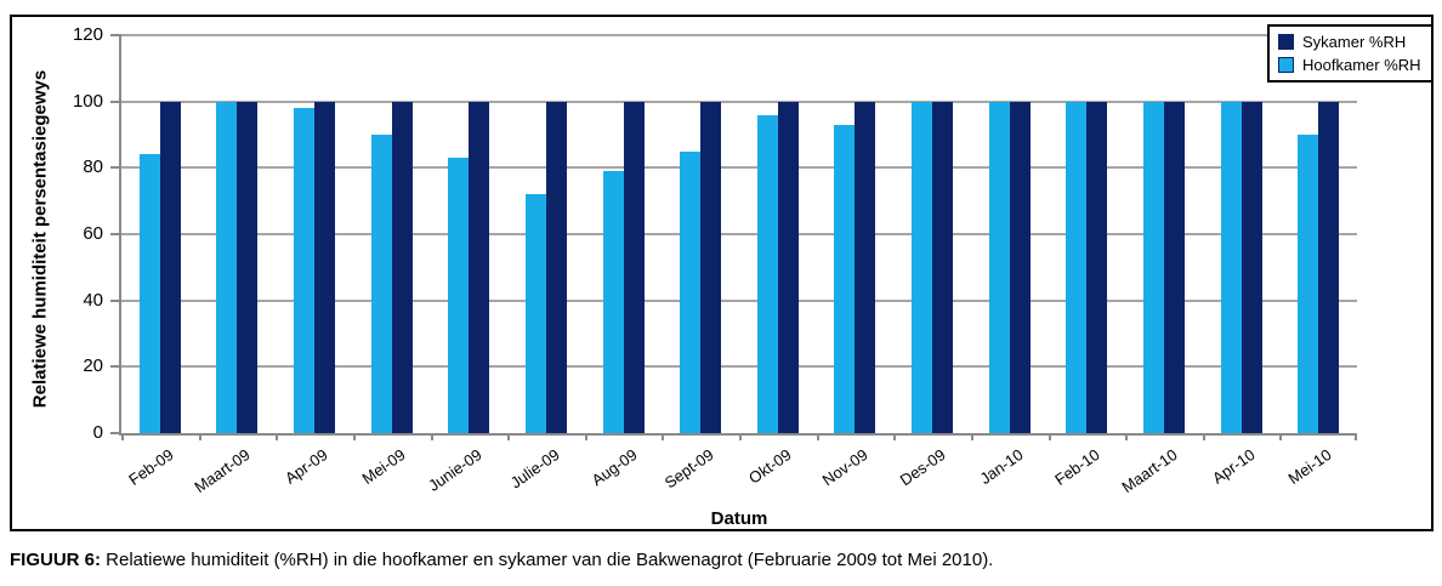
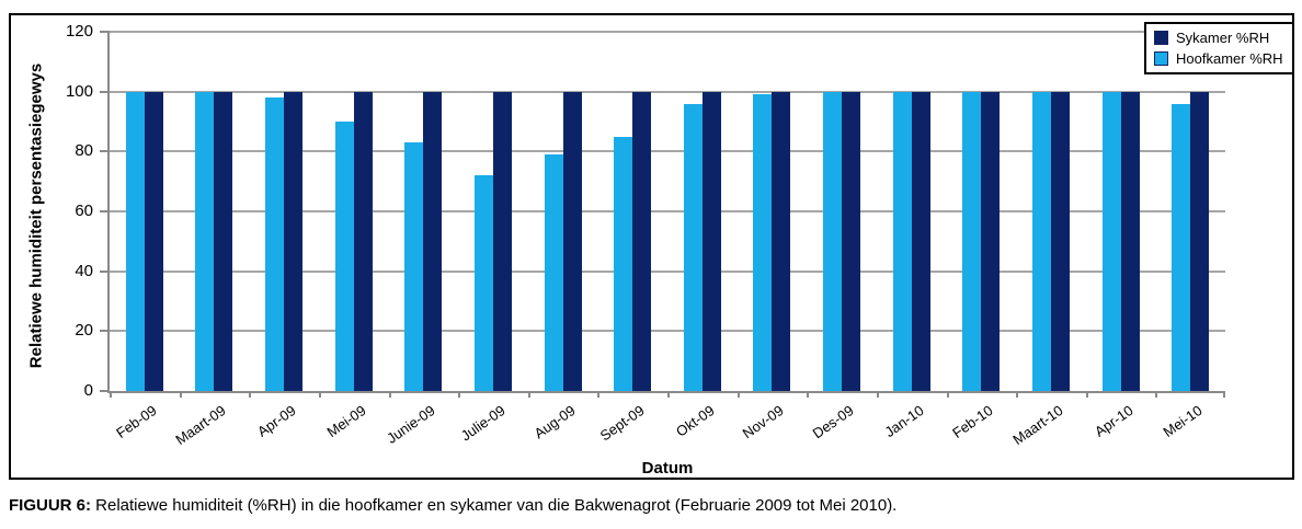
Hoofkamer %RH/Feb-09: 84 -> 100
Hoofkamer %RH/Nov-09: 93 -> 99
Hoofkamer %RH/Mei-10: 90 -> 96
